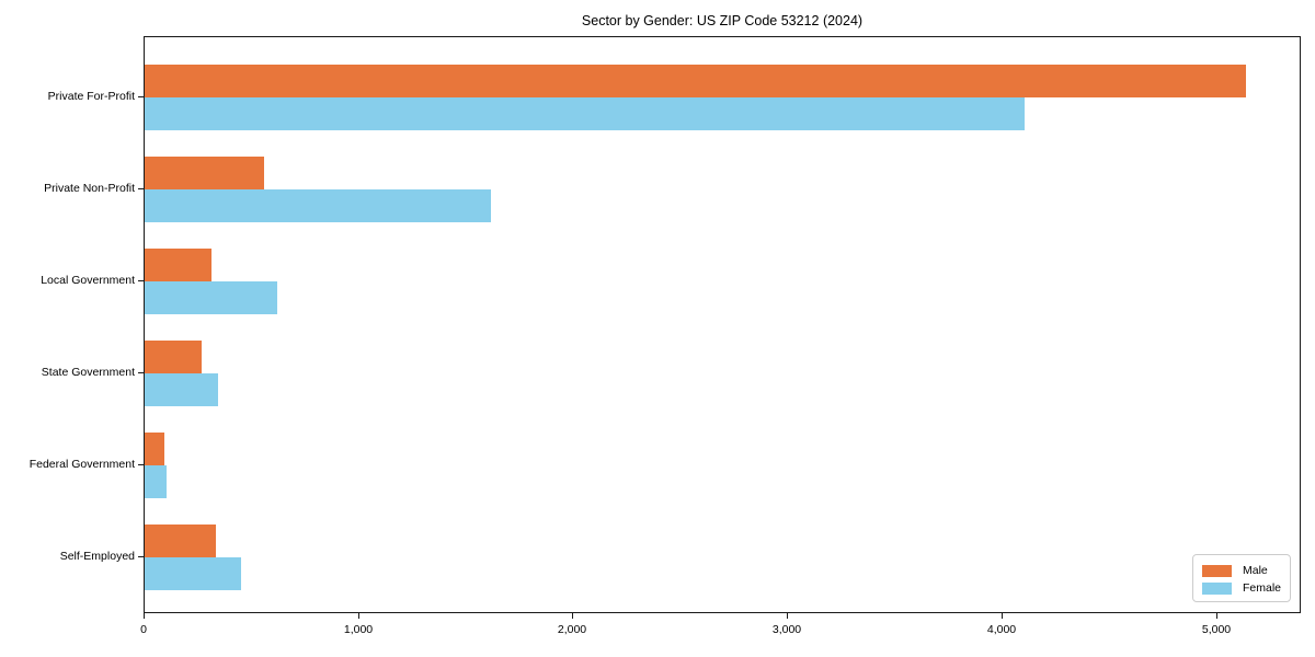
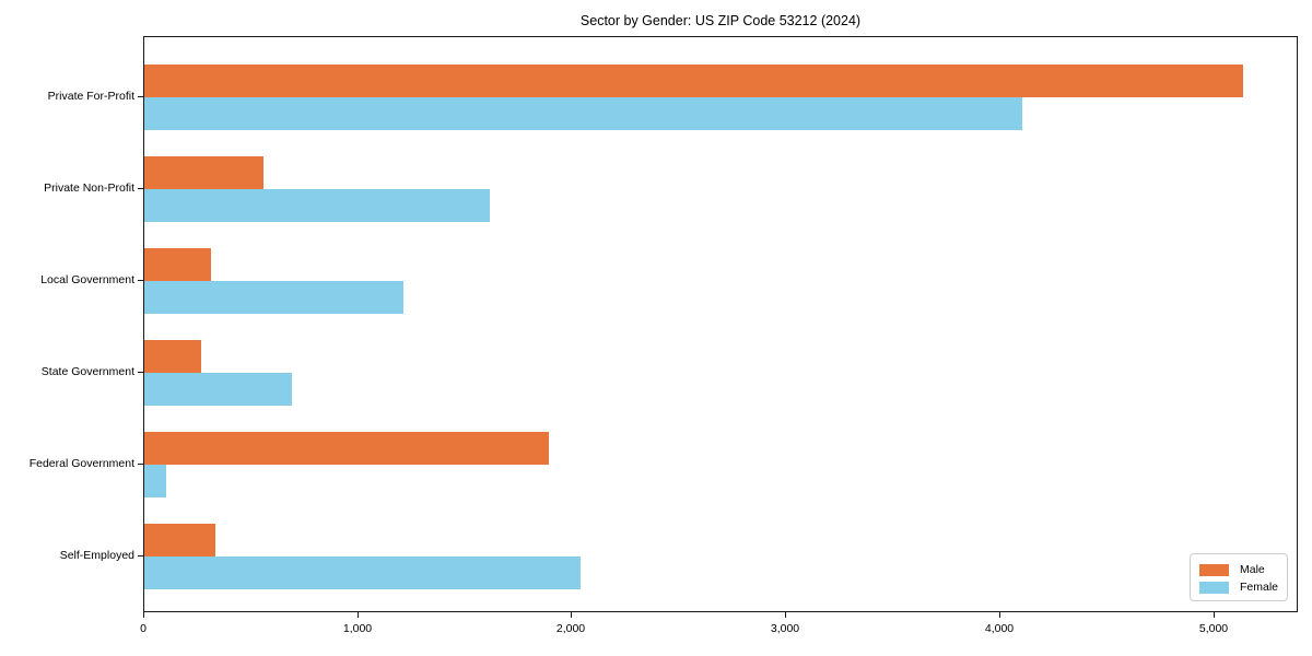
Female/Local Government: 620 -> 1210
Female/State Government: 340 -> 690
Male/Federal Government: 90 -> 1890
Female/Self-Employed: 450 -> 2040
